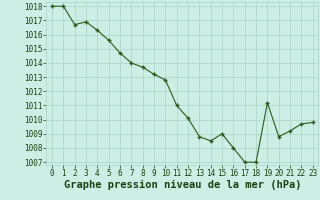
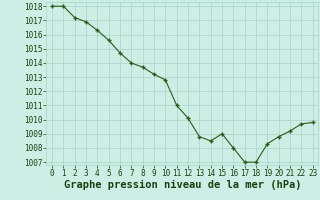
2: 1016.7 -> 1017.2
19: 1011.2 -> 1008.3
